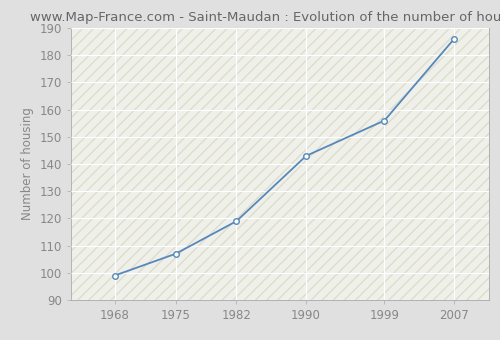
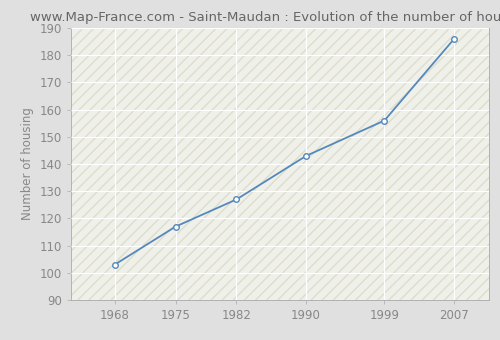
1968: 99 -> 103
1975: 107 -> 117
1982: 119 -> 127
